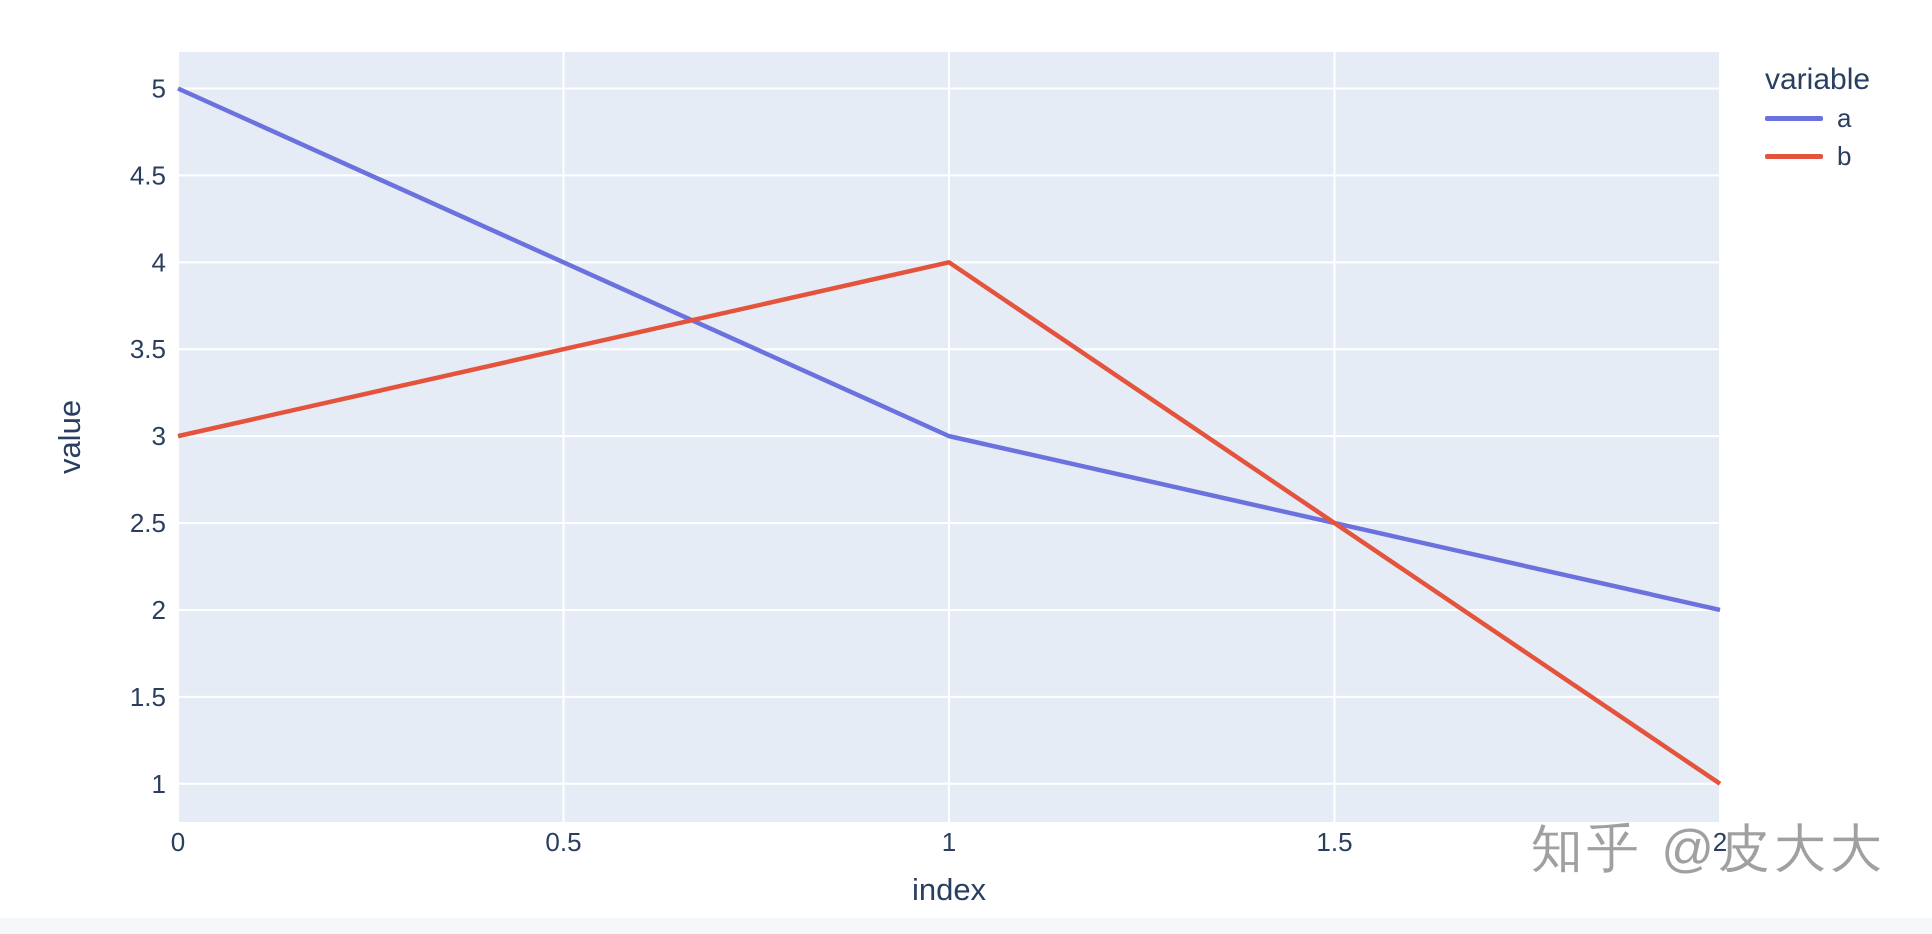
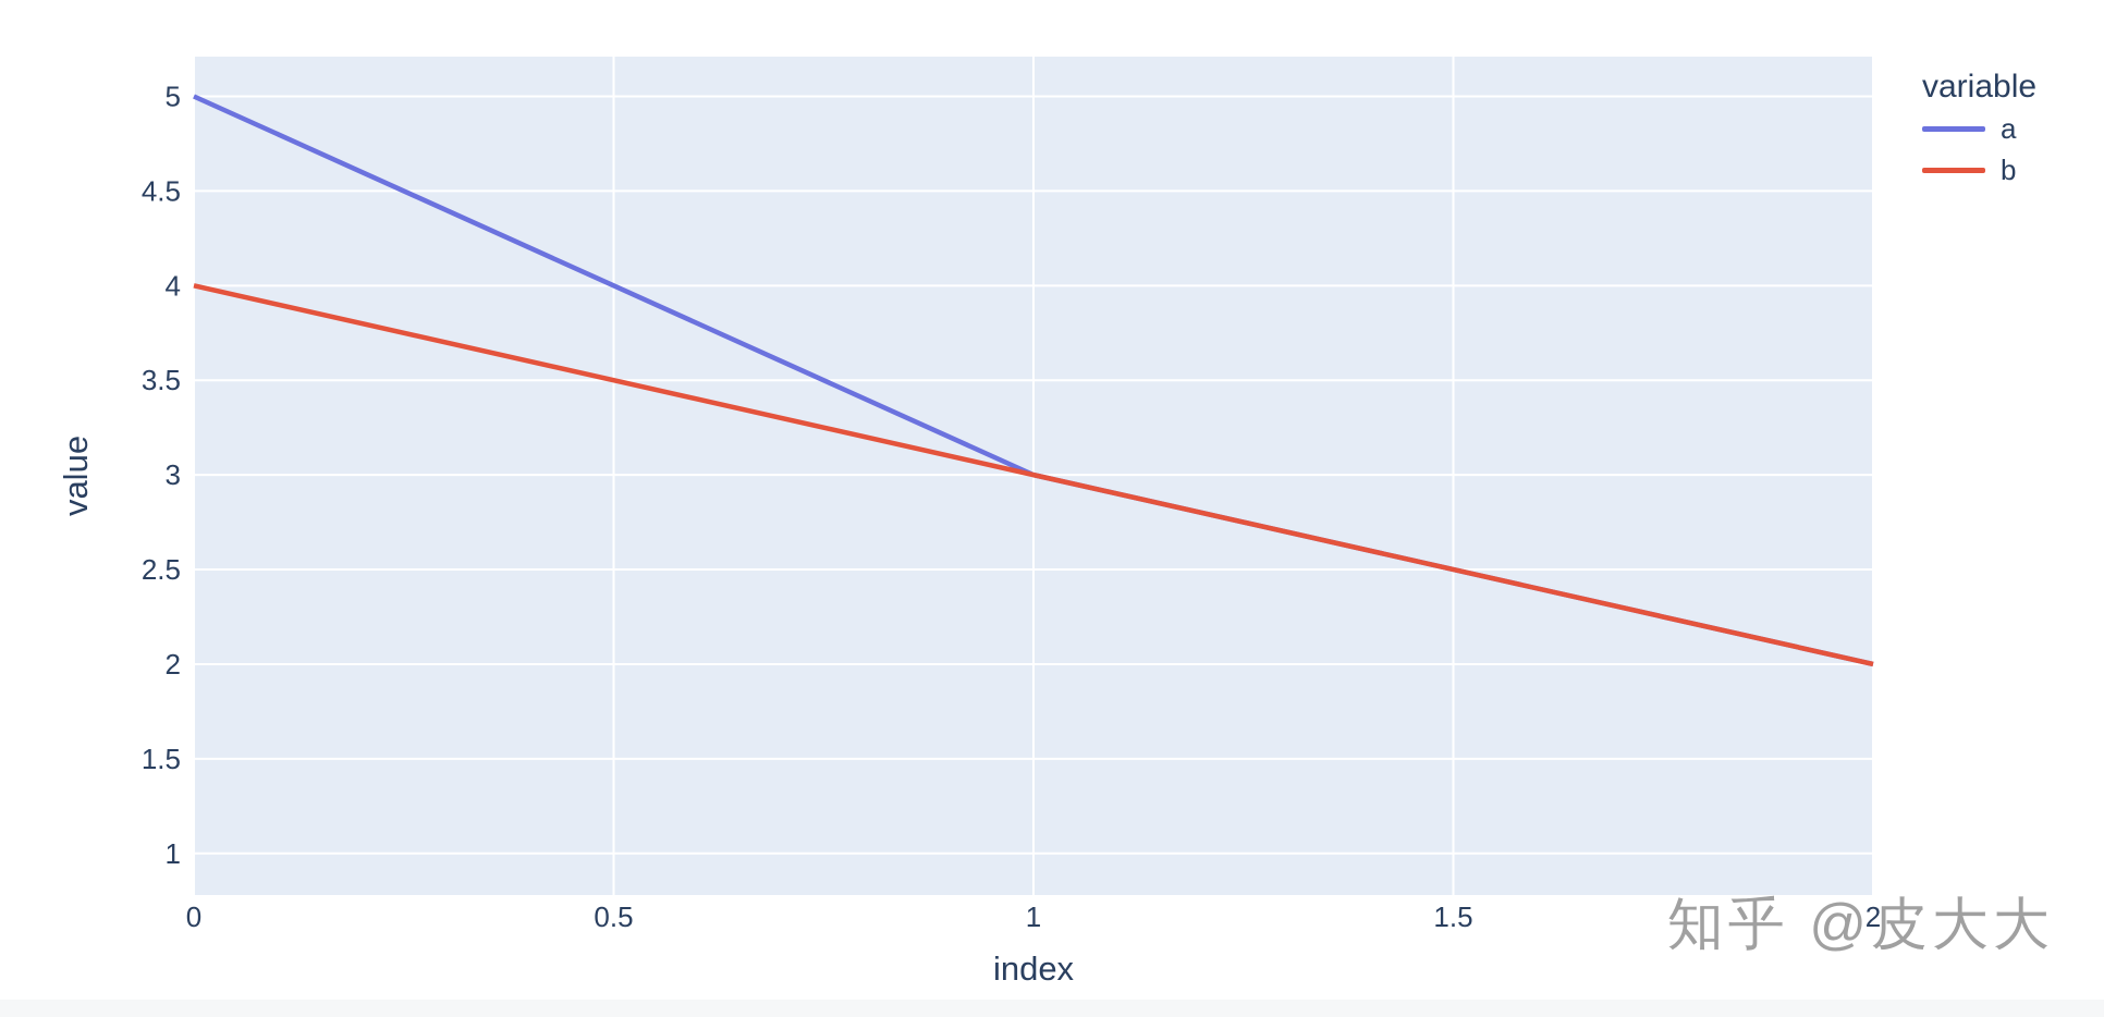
b/0: 3 -> 4
b/1: 4 -> 3
b/2: 1 -> 2
